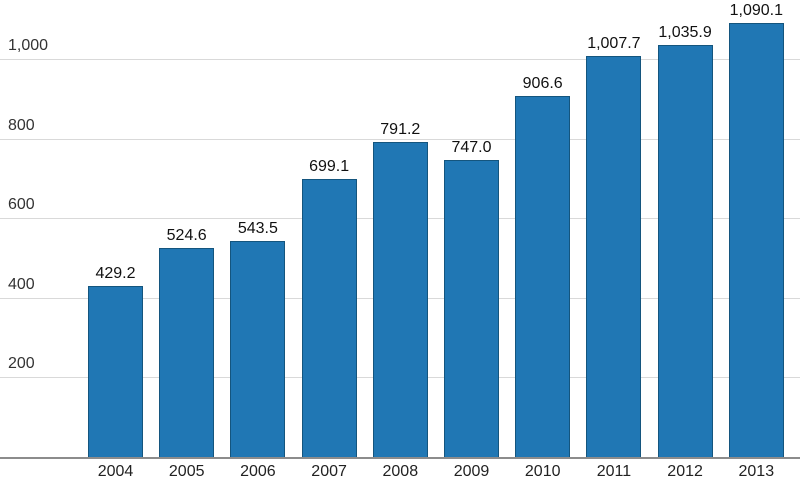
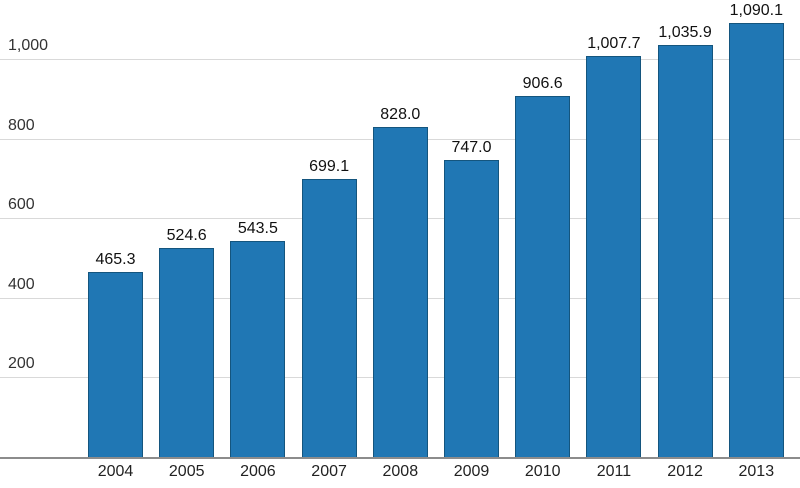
2004: 429.2 -> 465.3
2008: 791.2 -> 828.0
